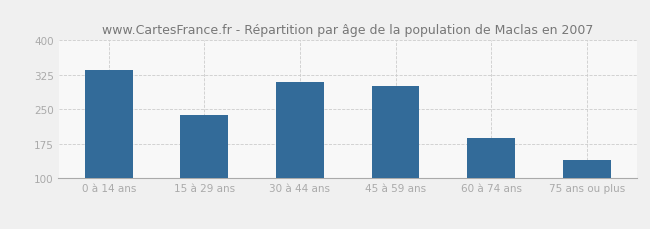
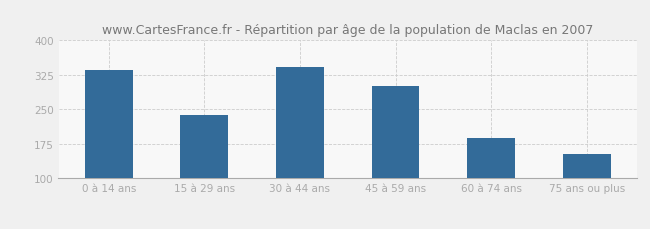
30 à 44 ans: 310 -> 343
75 ans ou plus: 140 -> 152
